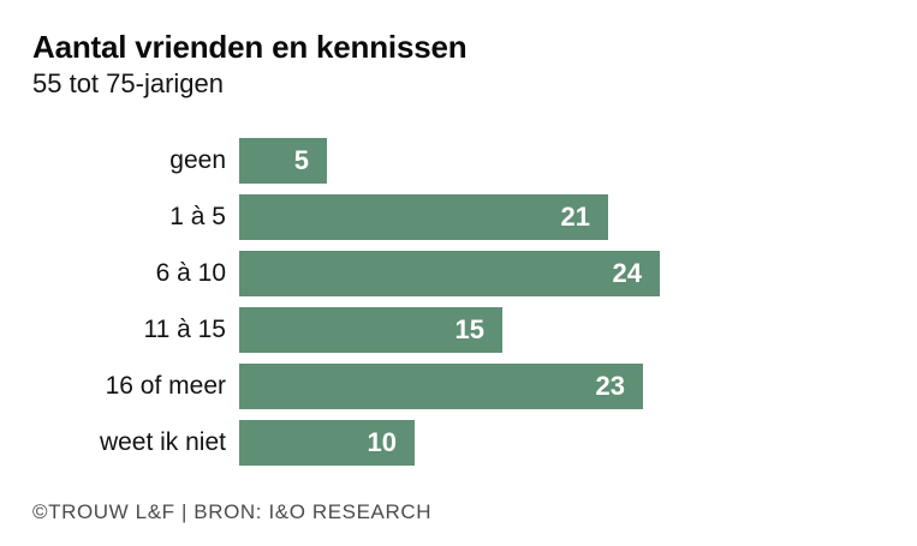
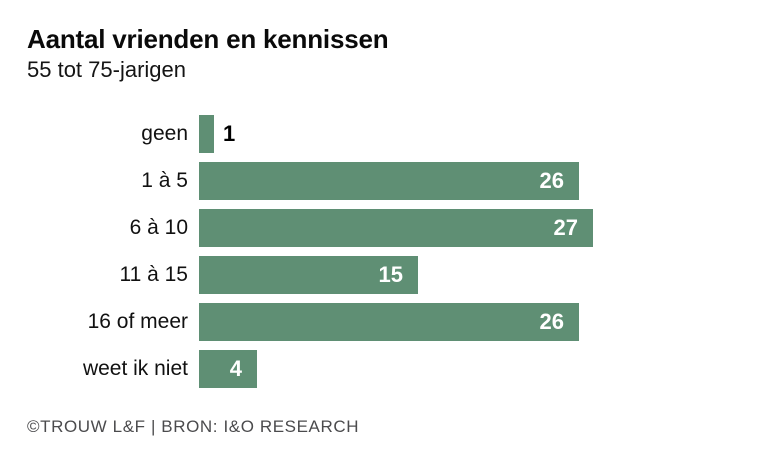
geen: 5 -> 1
1 à 5: 21 -> 26
6 à 10: 24 -> 27
16 of meer: 23 -> 26
weet ik niet: 10 -> 4
